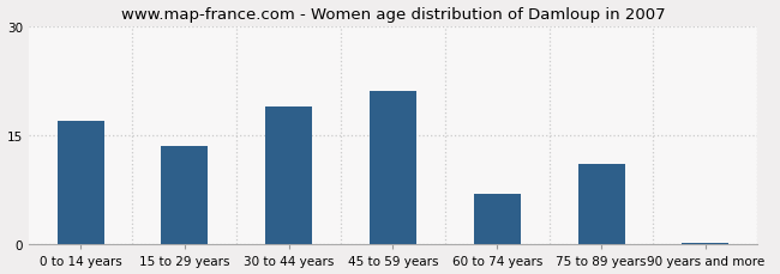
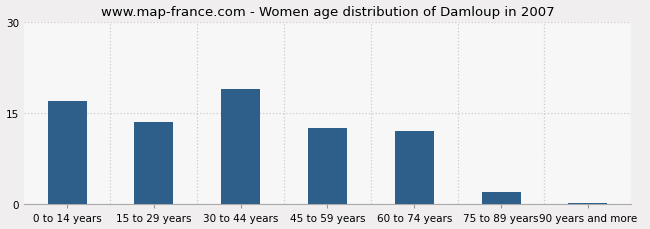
45 to 59 years: 21.0 -> 12.5
60 to 74 years: 7.0 -> 12.0
75 to 89 years: 11.0 -> 2.0
